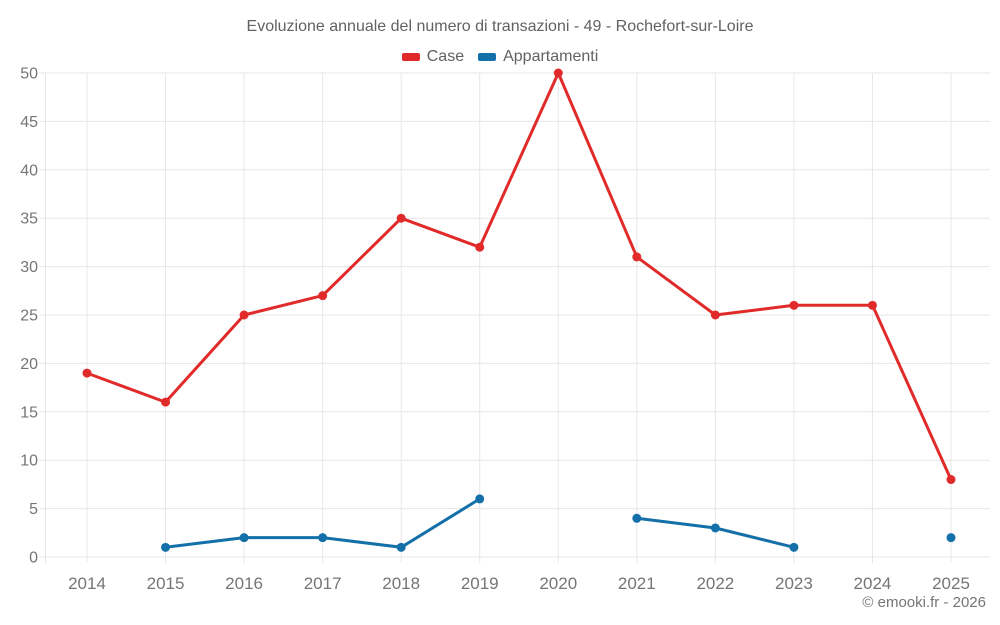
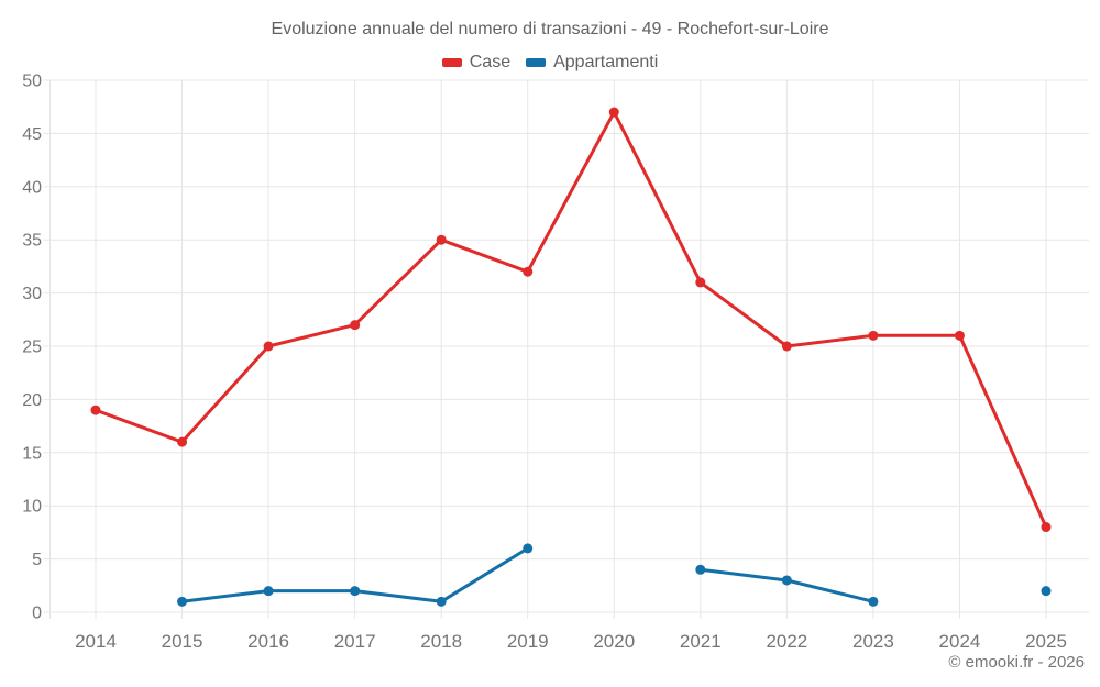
Case/2020: 50 -> 47
